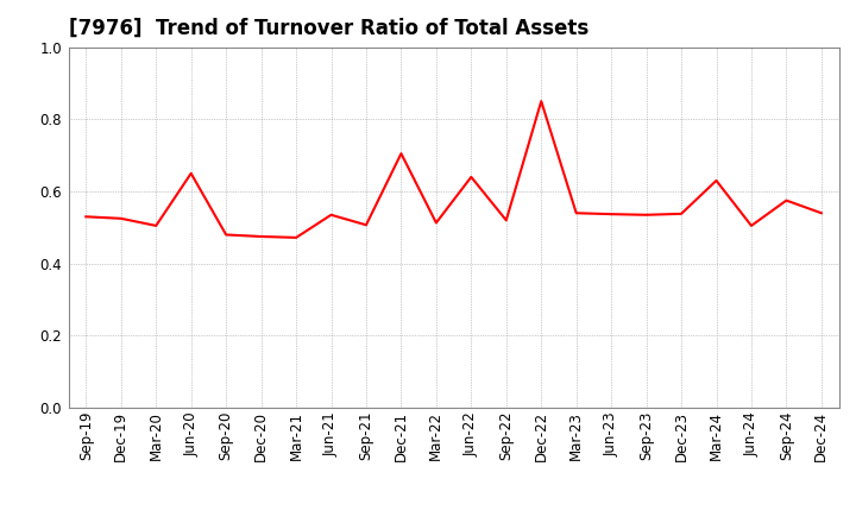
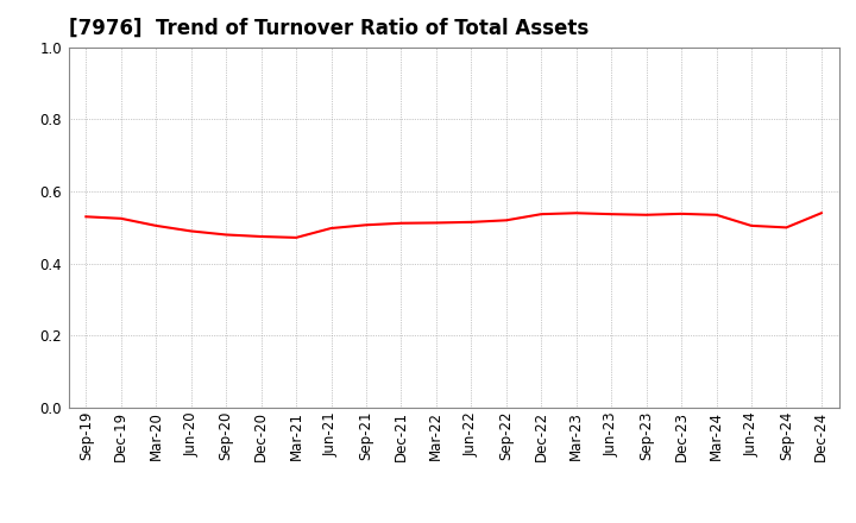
Jun-20: 0.650 -> 0.490
Jun-21: 0.535 -> 0.498
Dec-21: 0.705 -> 0.512
Jun-22: 0.640 -> 0.515
Dec-22: 0.850 -> 0.537
Mar-24: 0.630 -> 0.535
Sep-24: 0.575 -> 0.500
